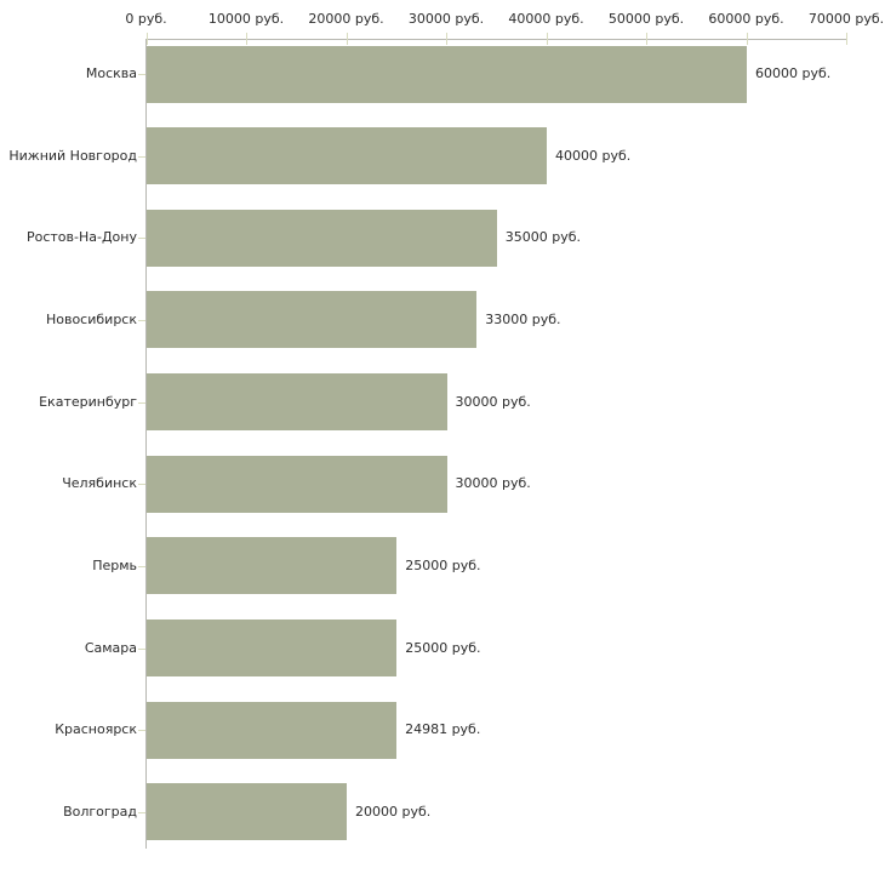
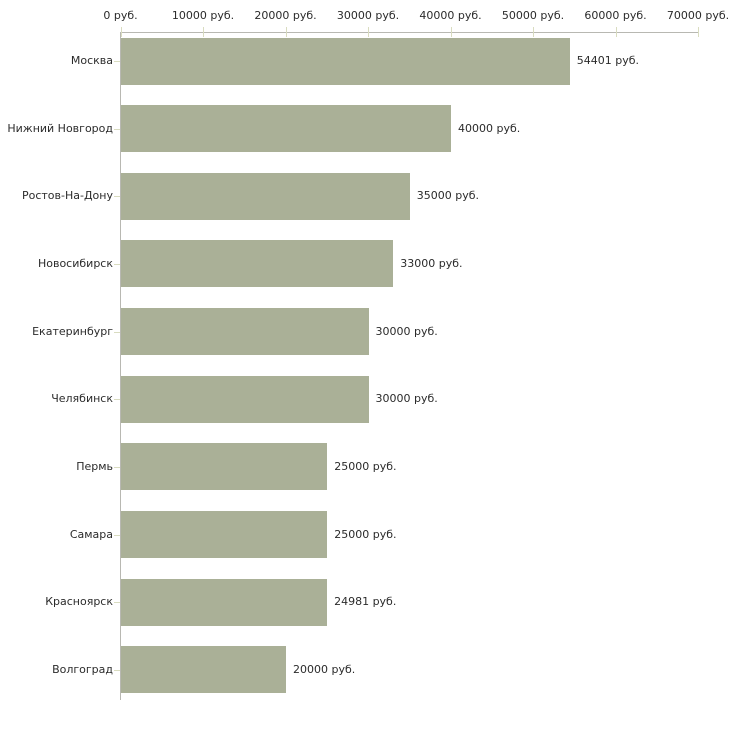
Москва: 60000 -> 54401
